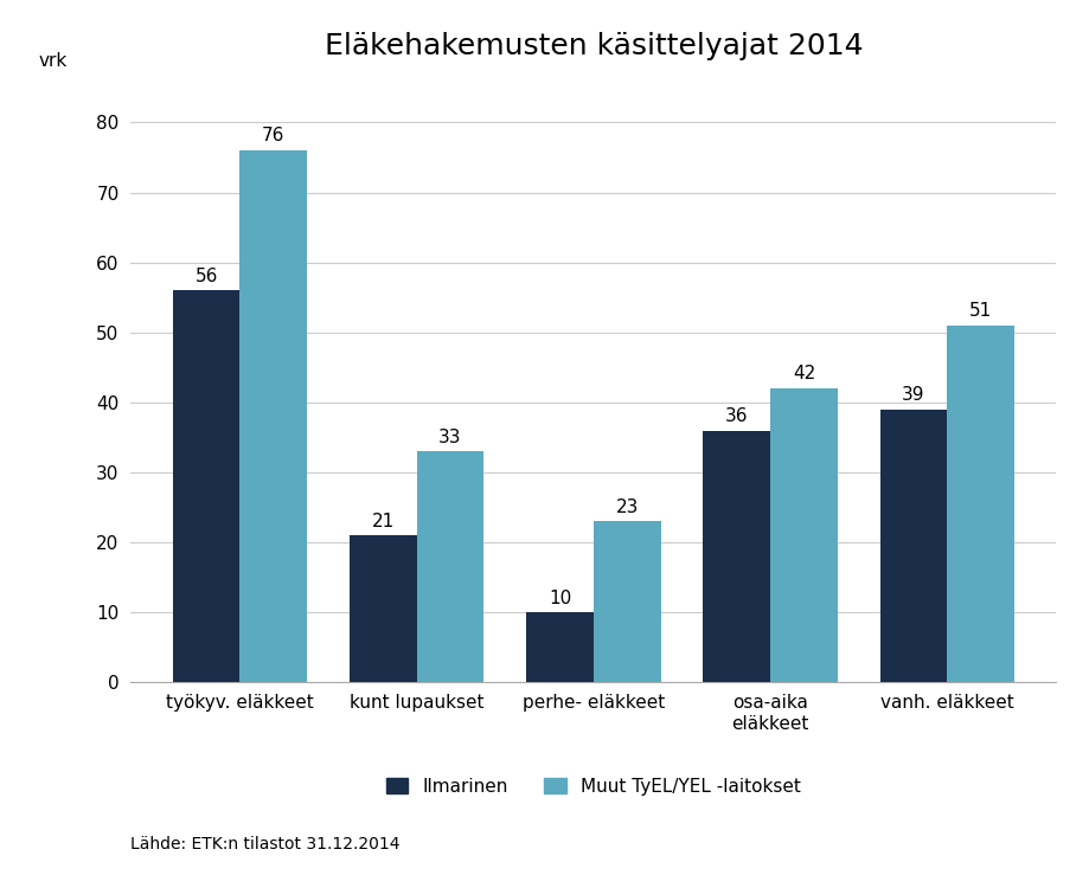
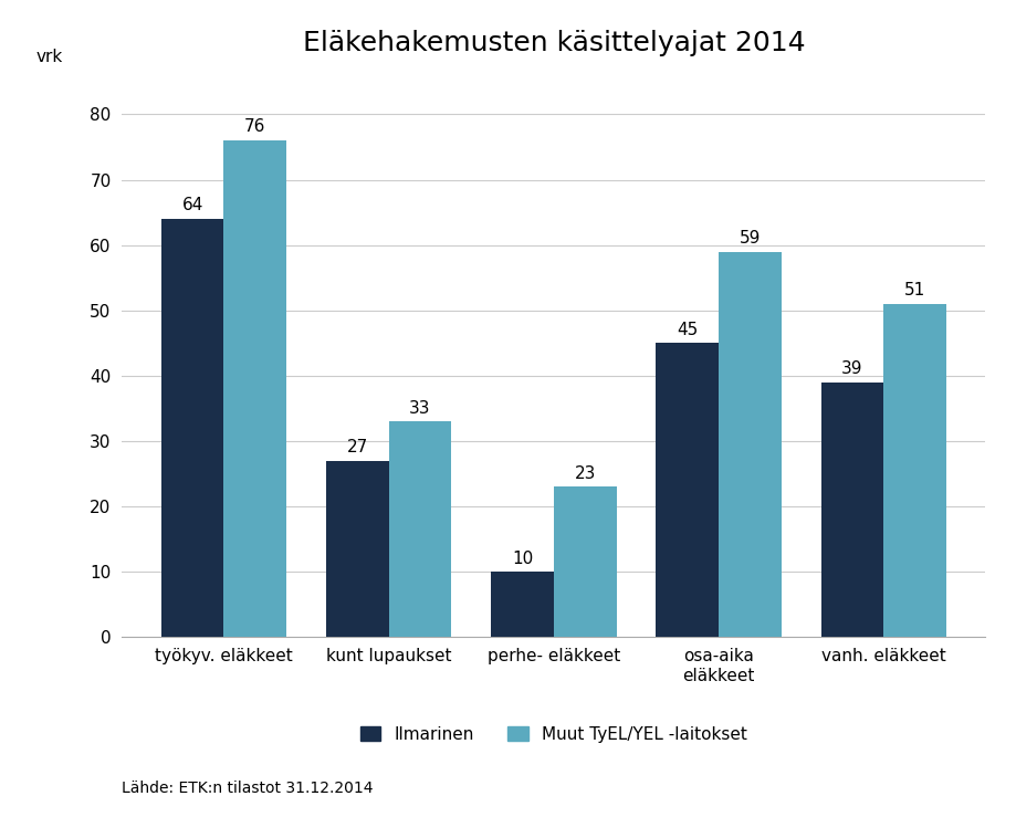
Ilmarinen/työkyv. eläkkeet: 56 -> 64
Ilmarinen/kunt lupaukset: 21 -> 27
Ilmarinen/osa-aika eläkkeet: 36 -> 45
Muut TyEL/YEL -laitokset/osa-aika eläkkeet: 42 -> 59
